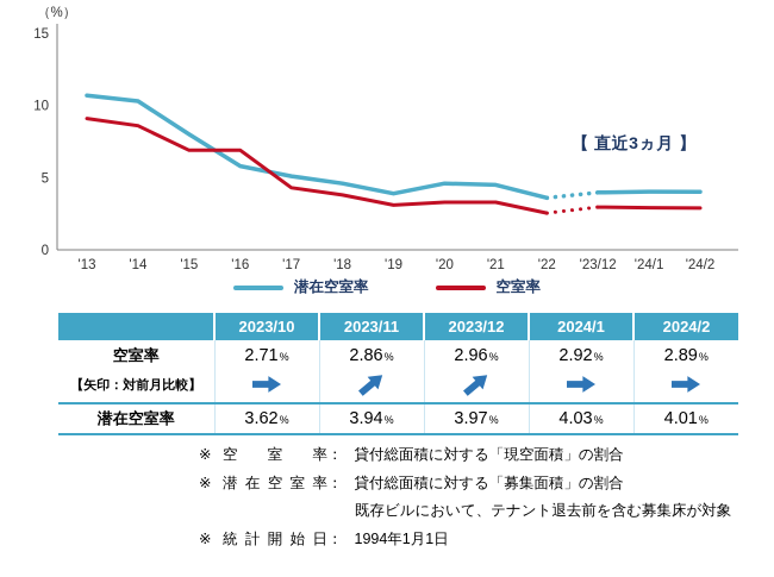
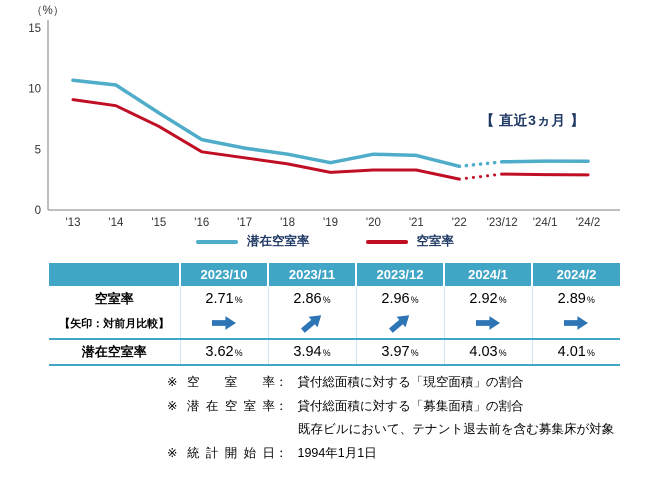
空室率/'16: 6.9 -> 4.8
